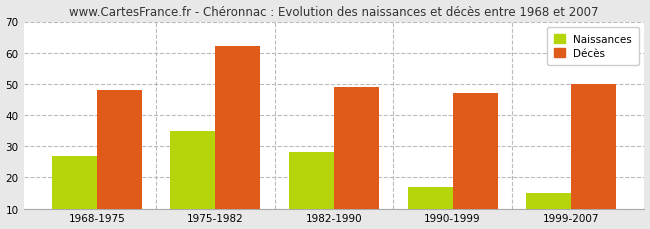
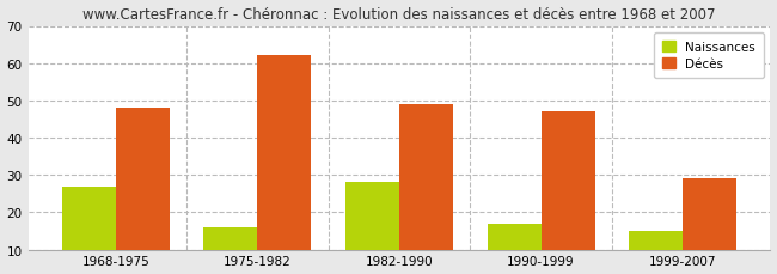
Naissances/1975-1982: 35 -> 16
Décès/1999-2007: 50 -> 29
